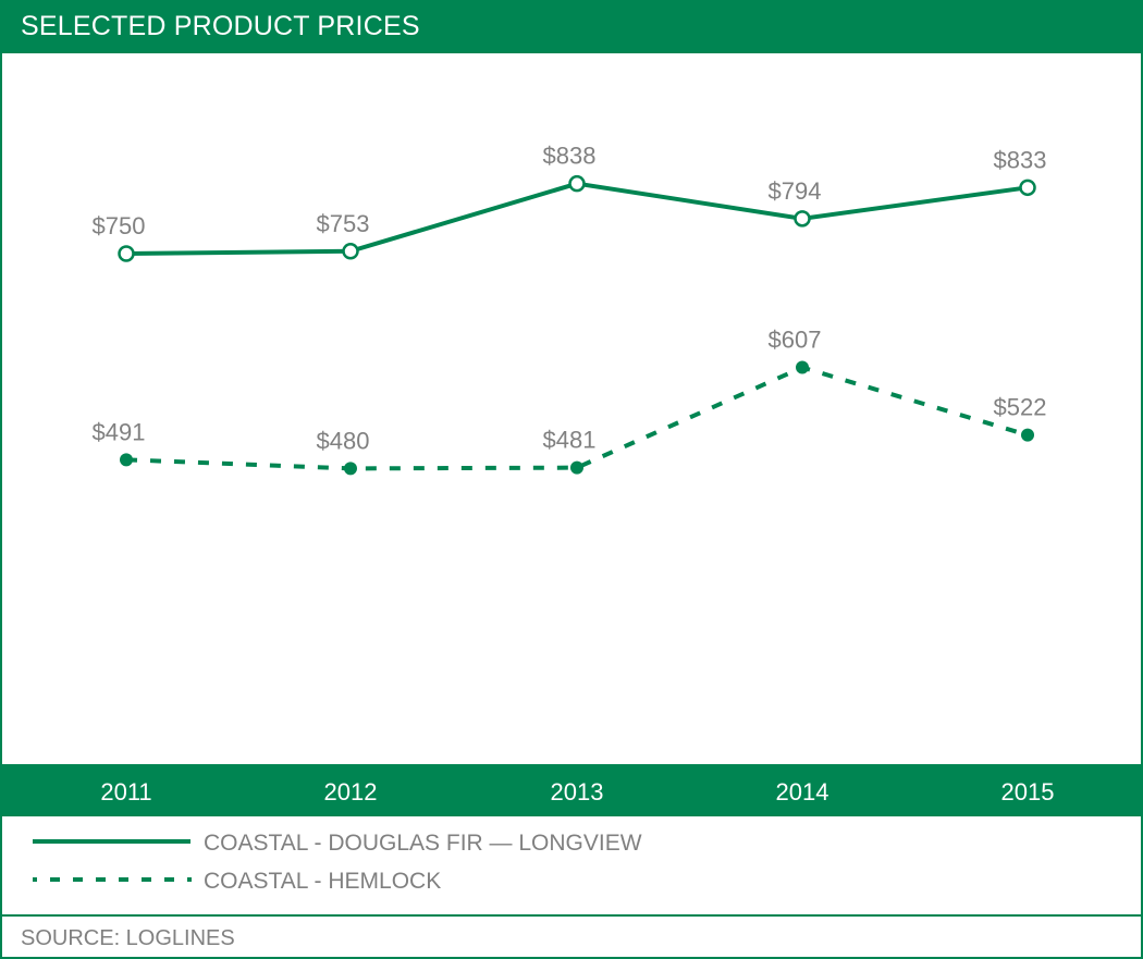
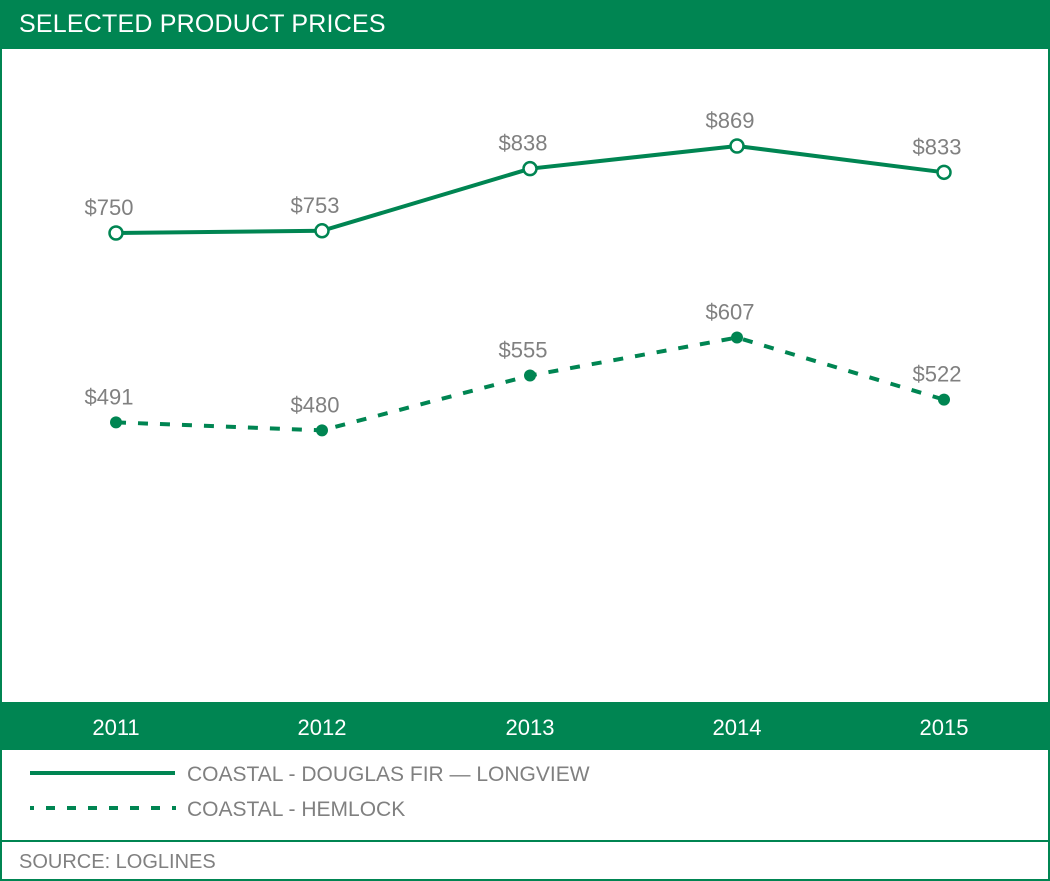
COASTAL - HEMLOCK/2013: $481 -> $555
COASTAL - DOUGLAS FIR — LONGVIEW/2014: $794 -> $869
